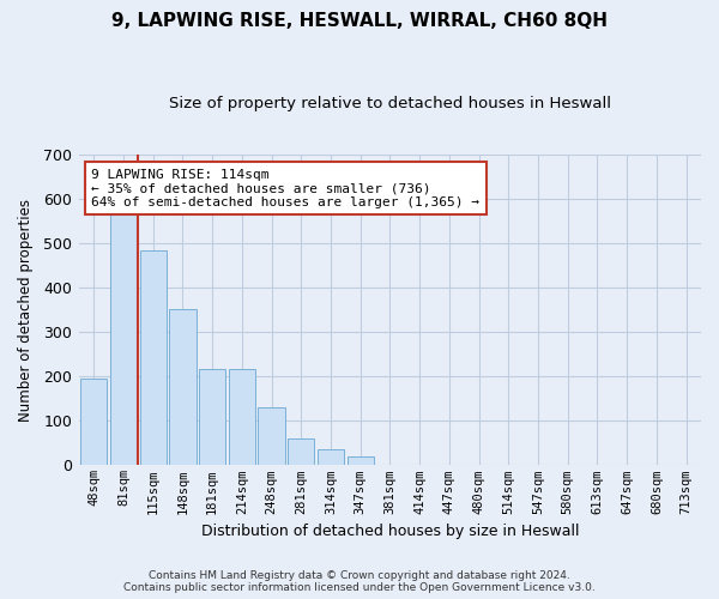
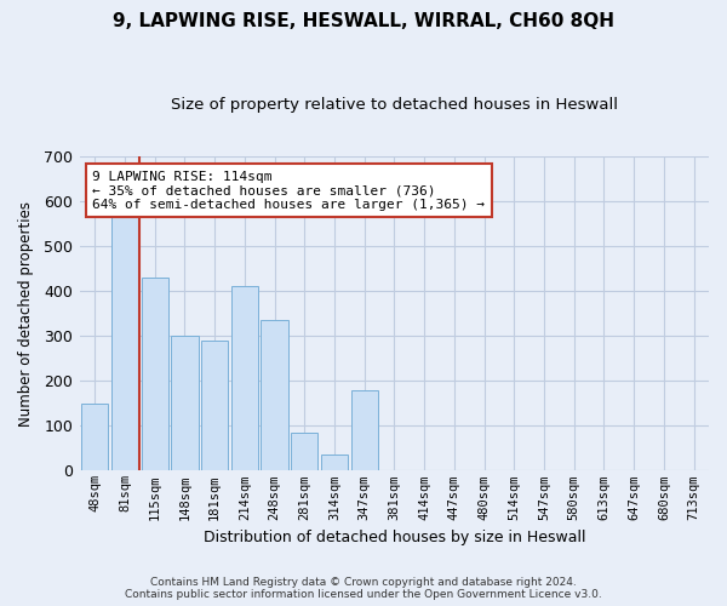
48sqm: 196 -> 150
115sqm: 485 -> 430
148sqm: 352 -> 300
181sqm: 218 -> 290
214sqm: 218 -> 410
248sqm: 130 -> 335
281sqm: 60 -> 85
347sqm: 20 -> 180
